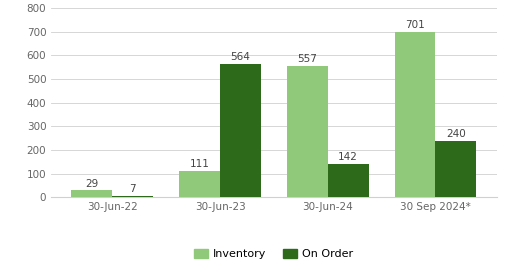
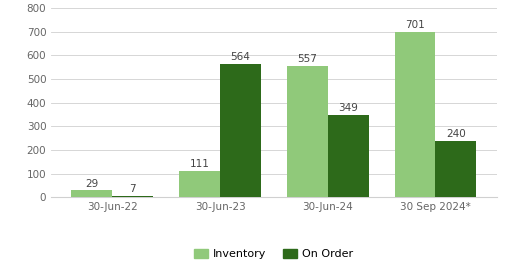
On Order/30-Jun-24: 142 -> 349
